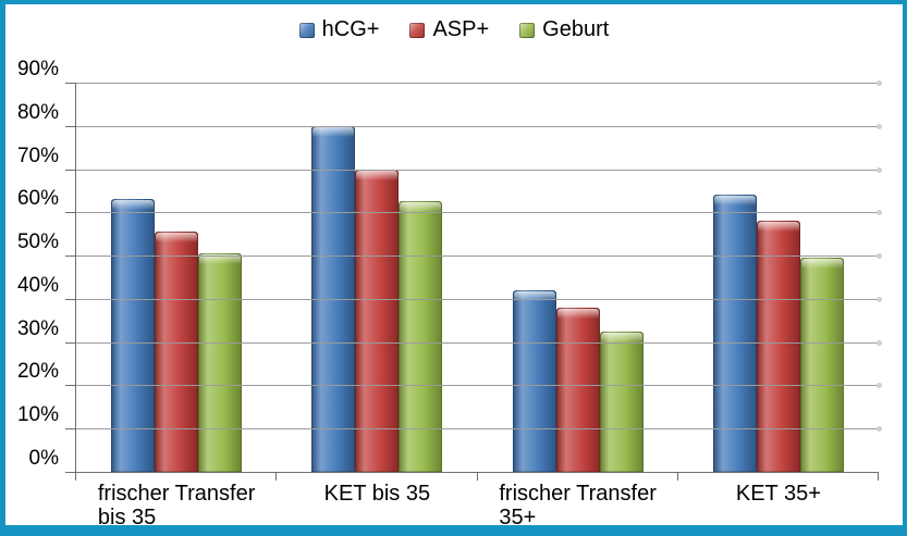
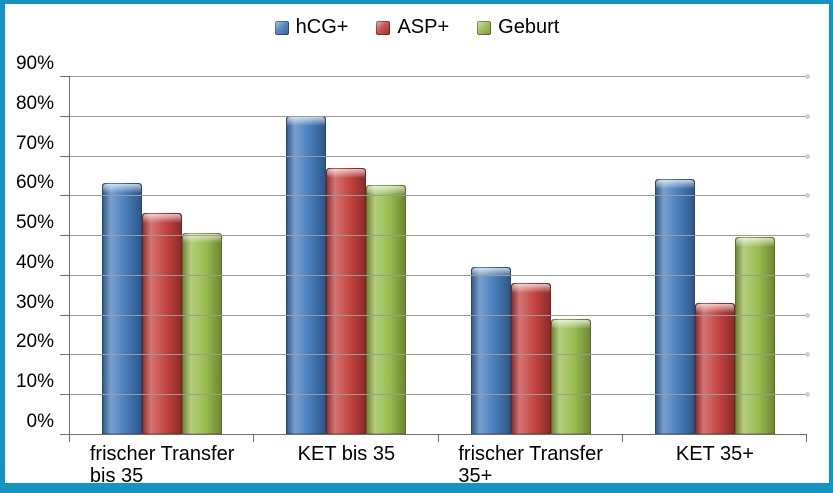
ASP+/KET bis 35: 70% -> 67%
Geburt/frischer Transfer 35+: 32% -> 29%
ASP+/KET 35+: 58% -> 33%
